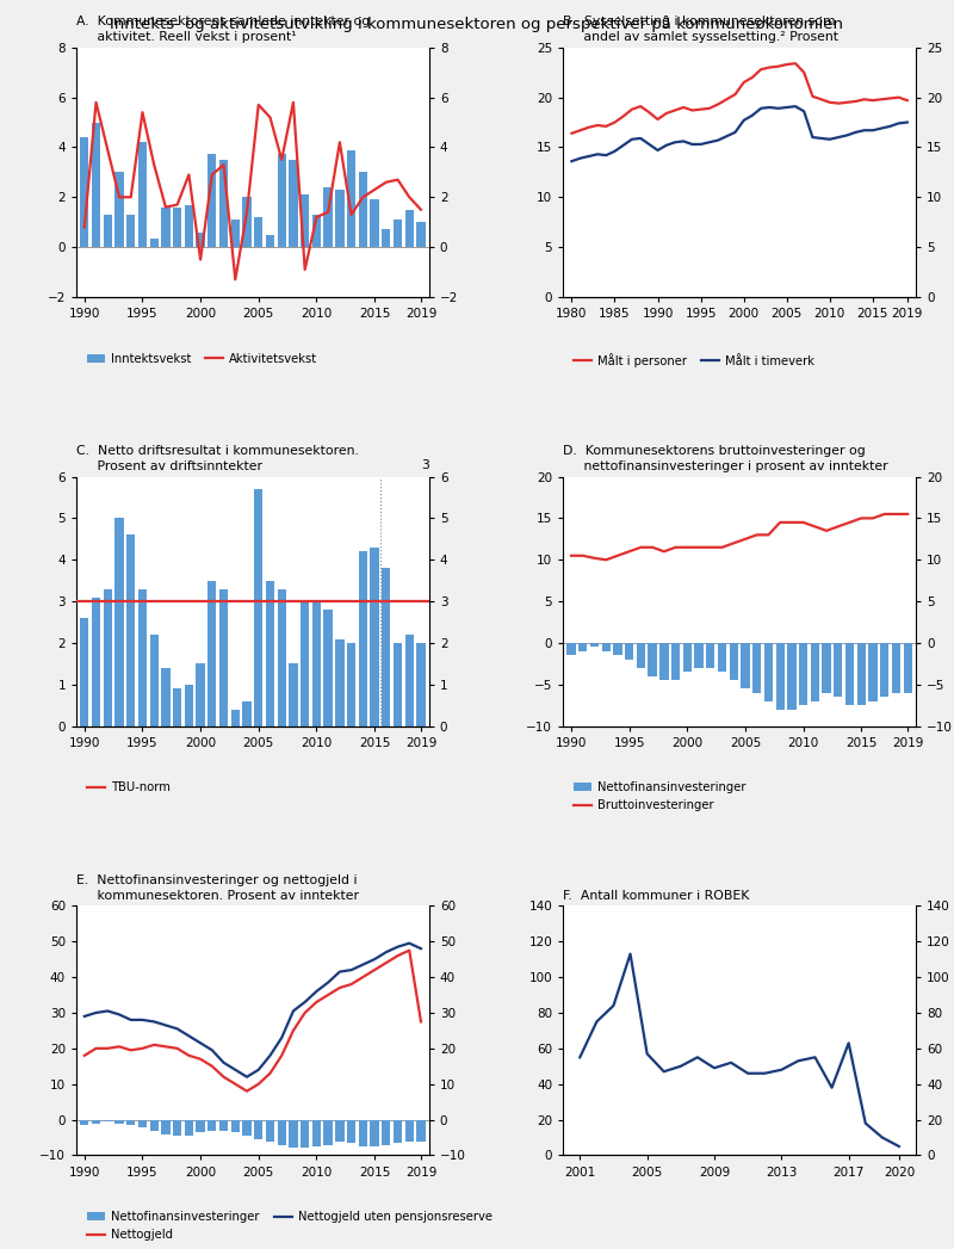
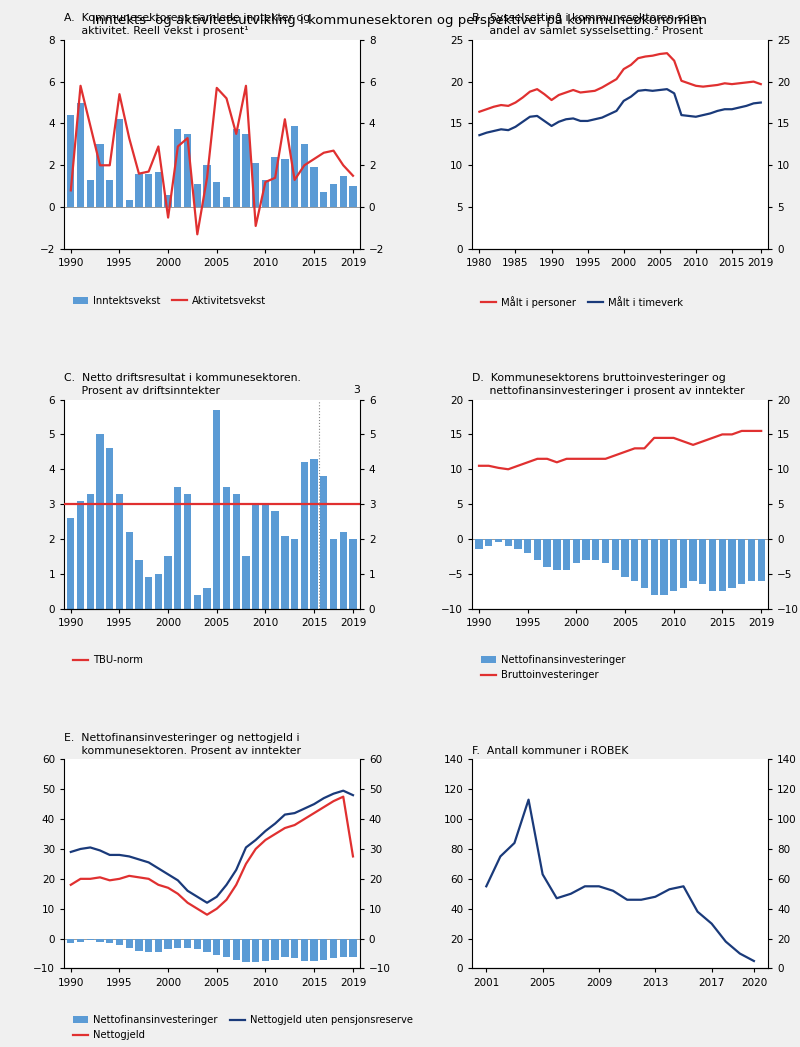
F. Antall kommuner i ROBEK/2005: 57 -> 63
F. Antall kommuner i ROBEK/2009: 49 -> 55
F. Antall kommuner i ROBEK/2017: 63 -> 30
